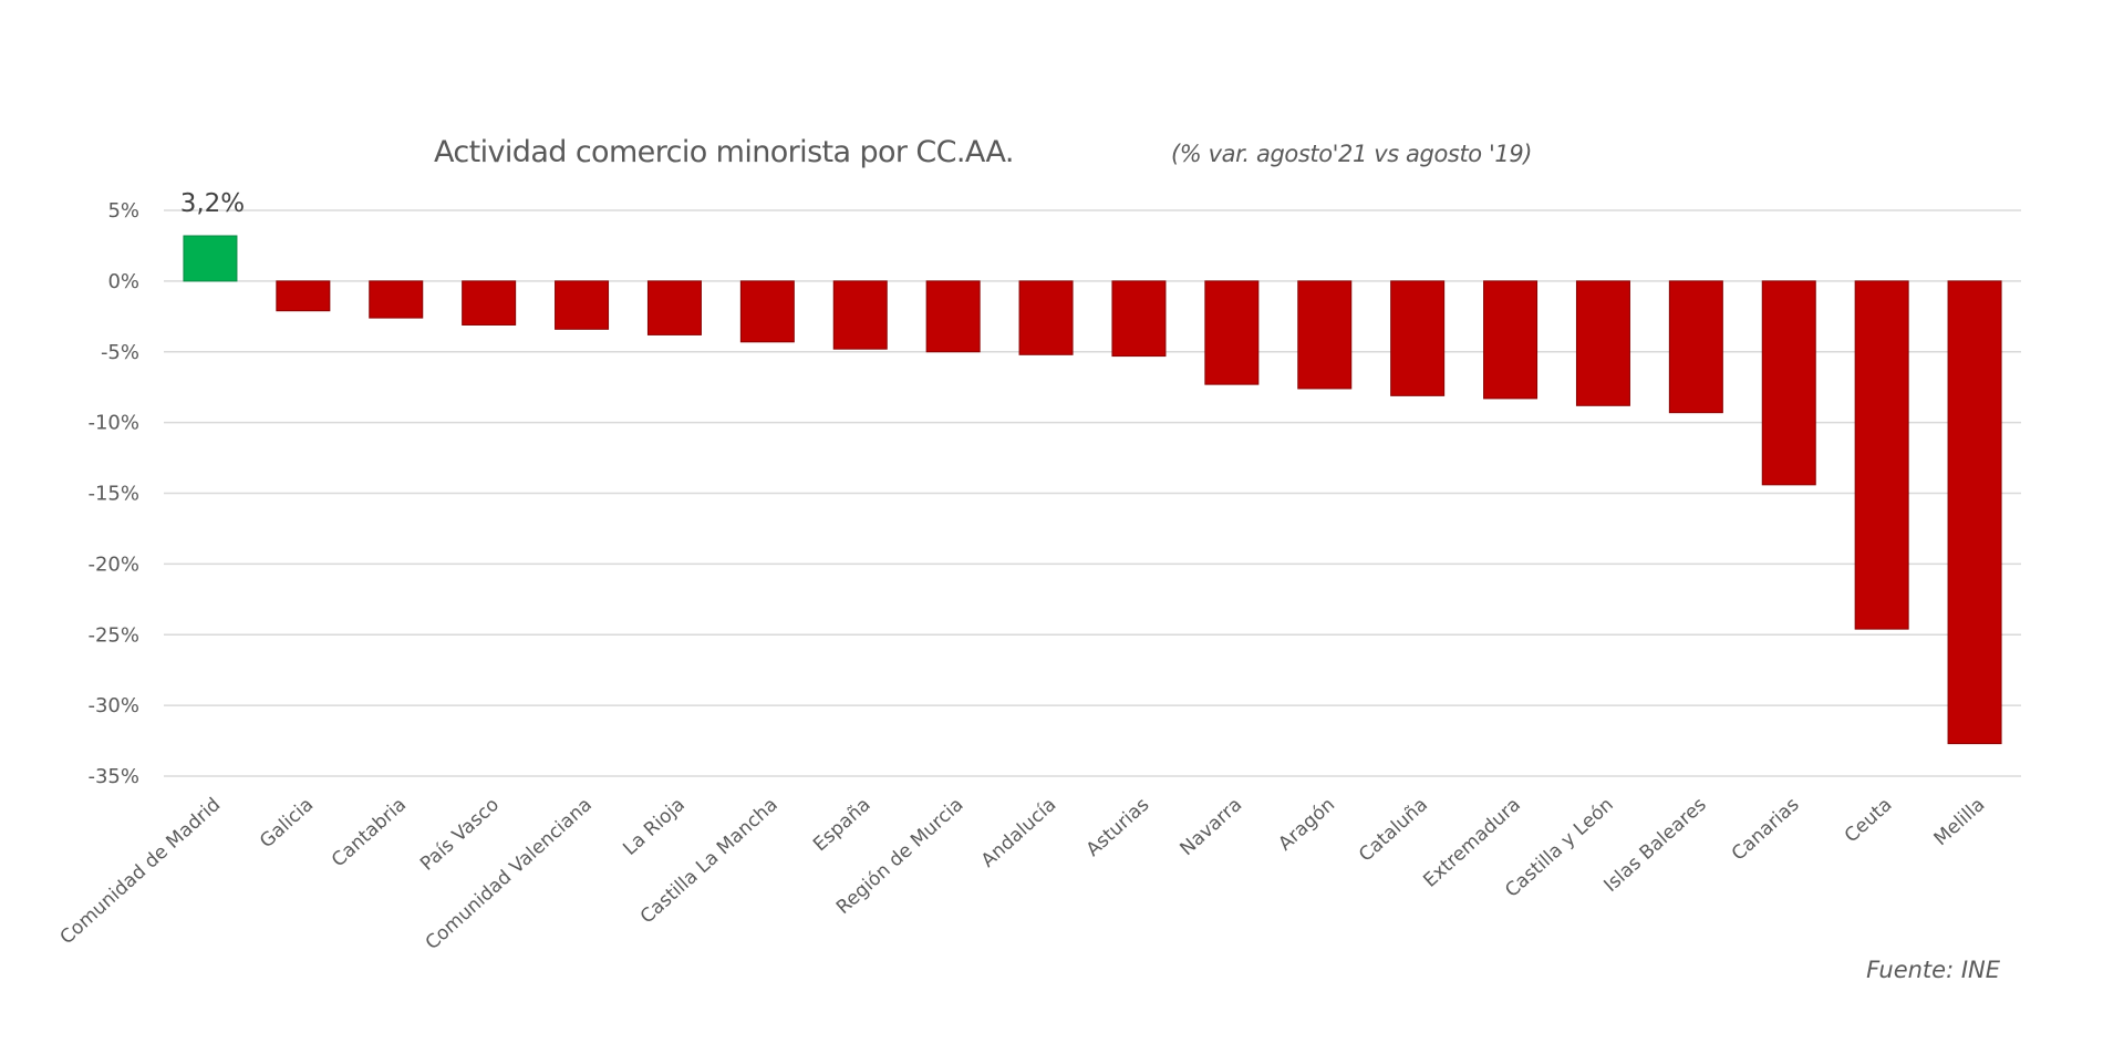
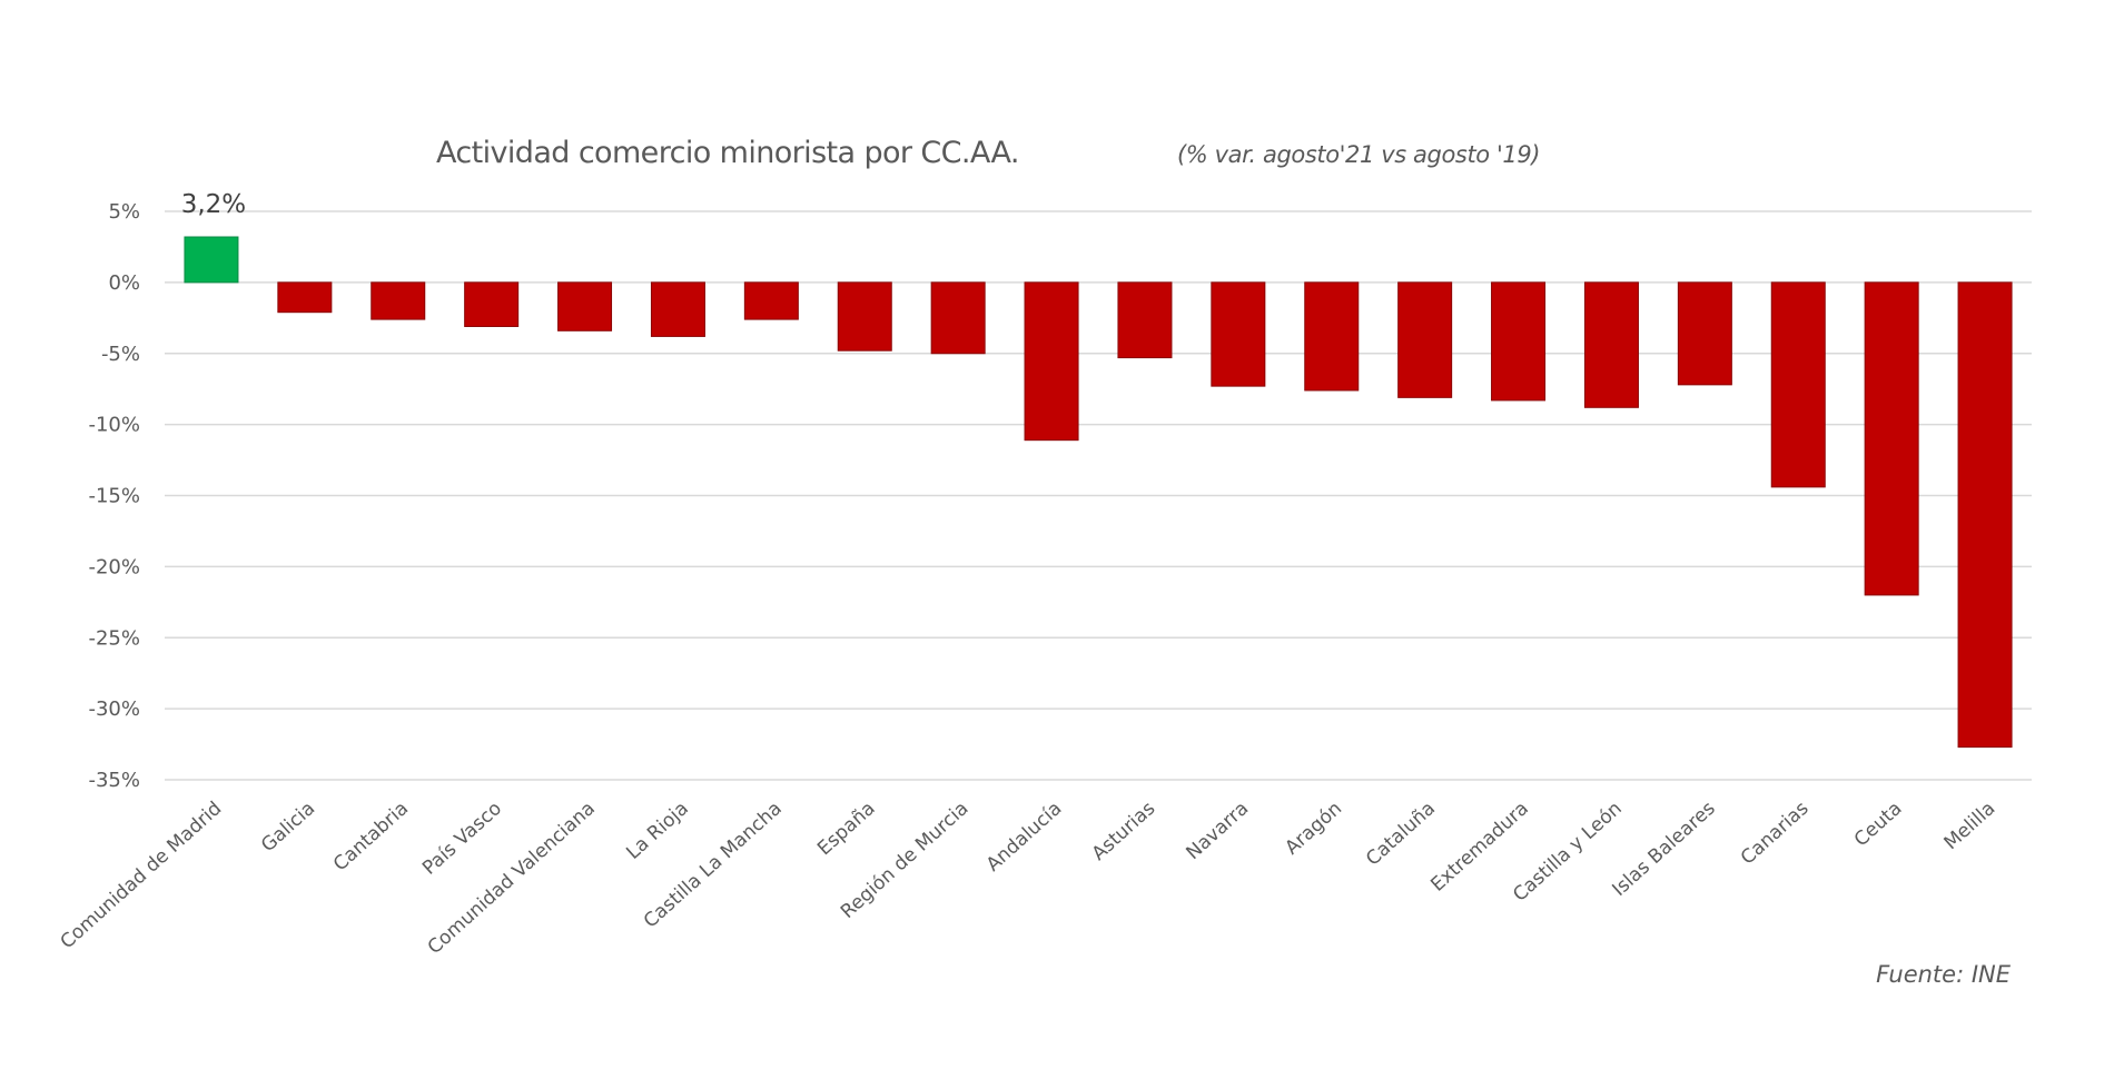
Castilla La Mancha: -4.3% -> -2.6%
Andalucía: -5.2% -> -11.1%
Islas Baleares: -9.3% -> -7.2%
Ceuta: -24.6% -> -22.0%
